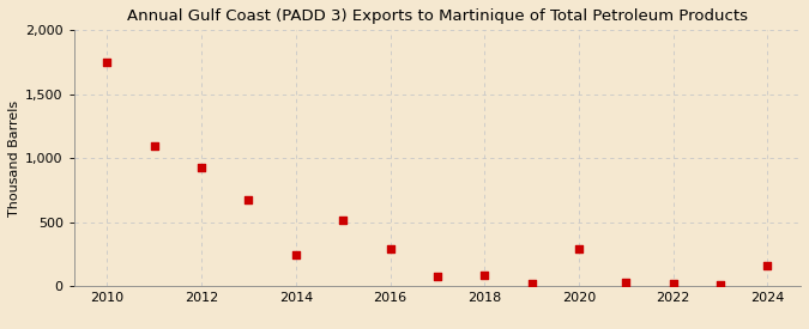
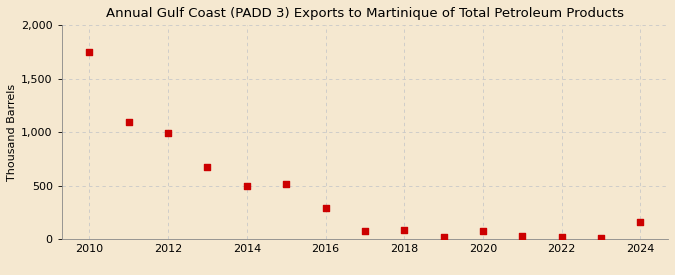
2012: 930 -> 990
2014: 250 -> 500
2020: 290 -> 80
